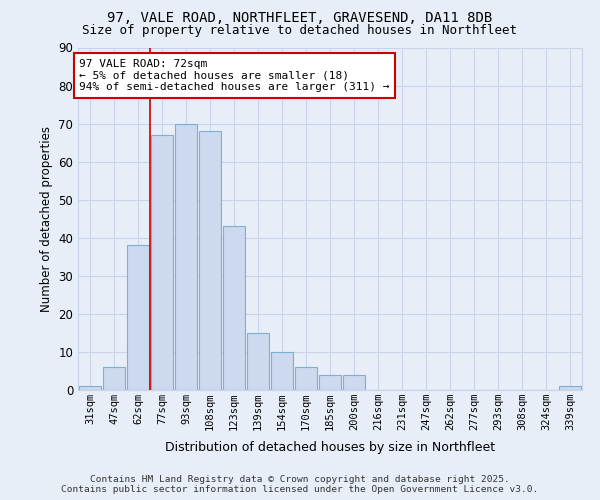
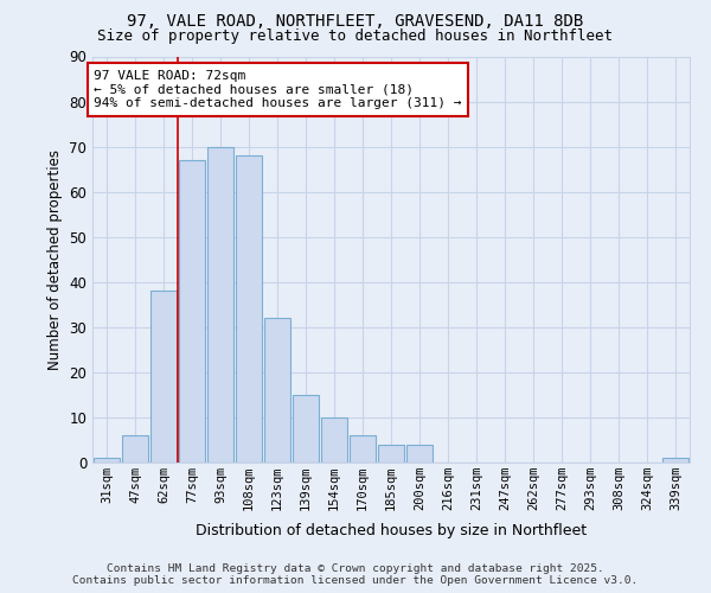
123sqm: 43 -> 32
